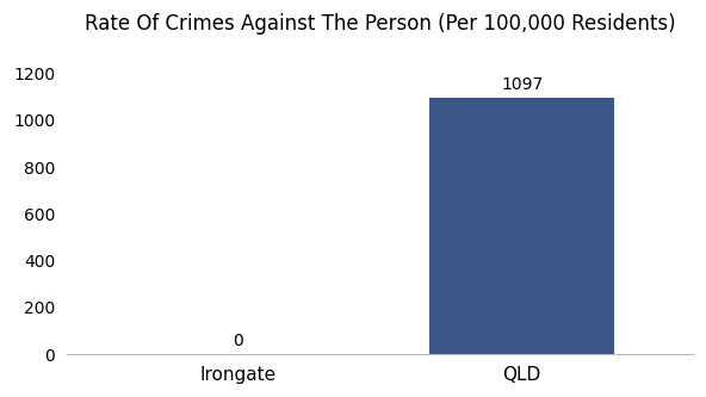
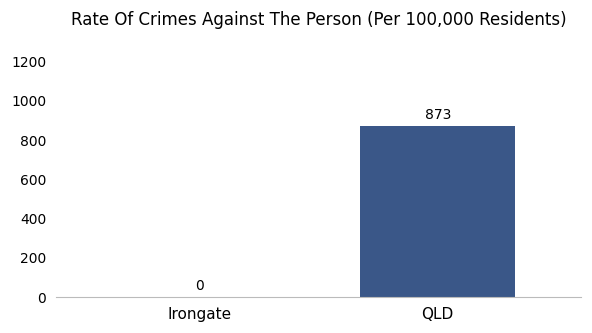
QLD: 1097 -> 873
